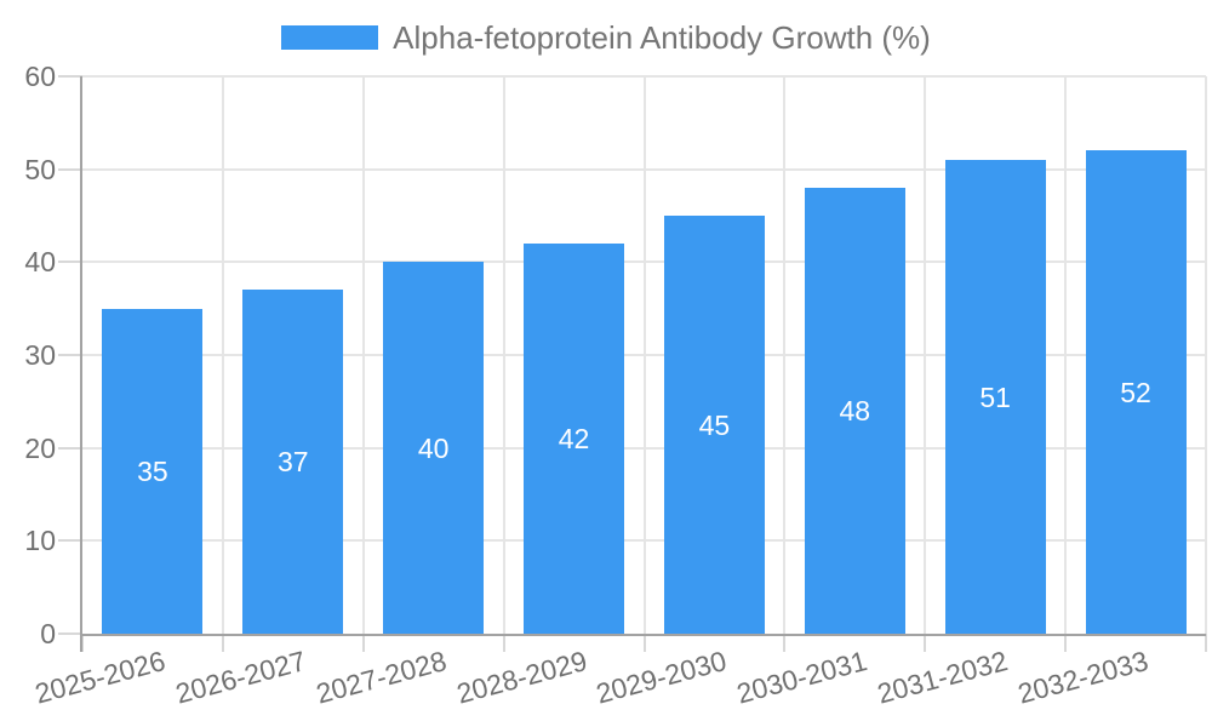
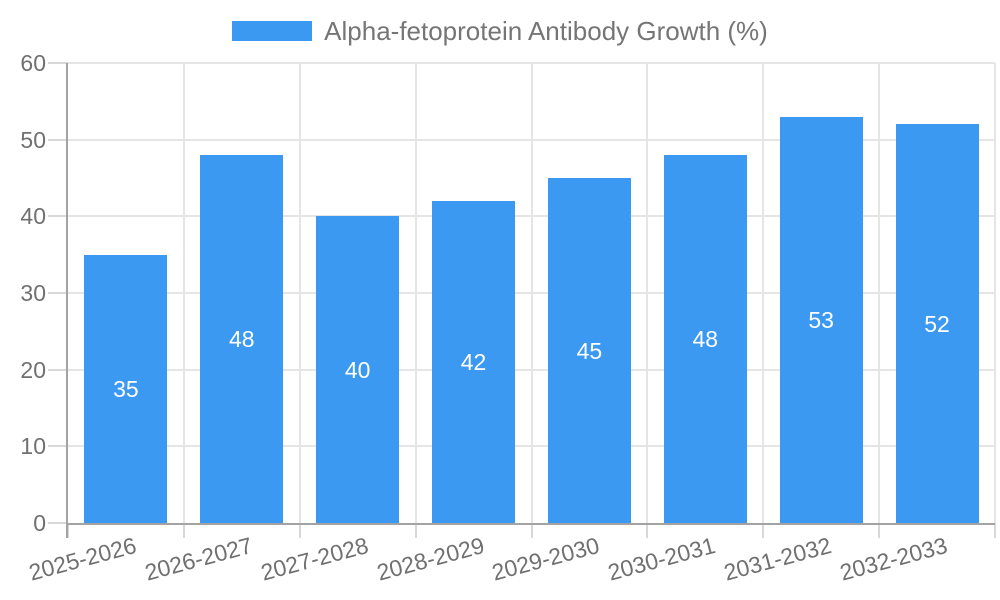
2026-2027: 37 -> 48
2031-2032: 51 -> 53
